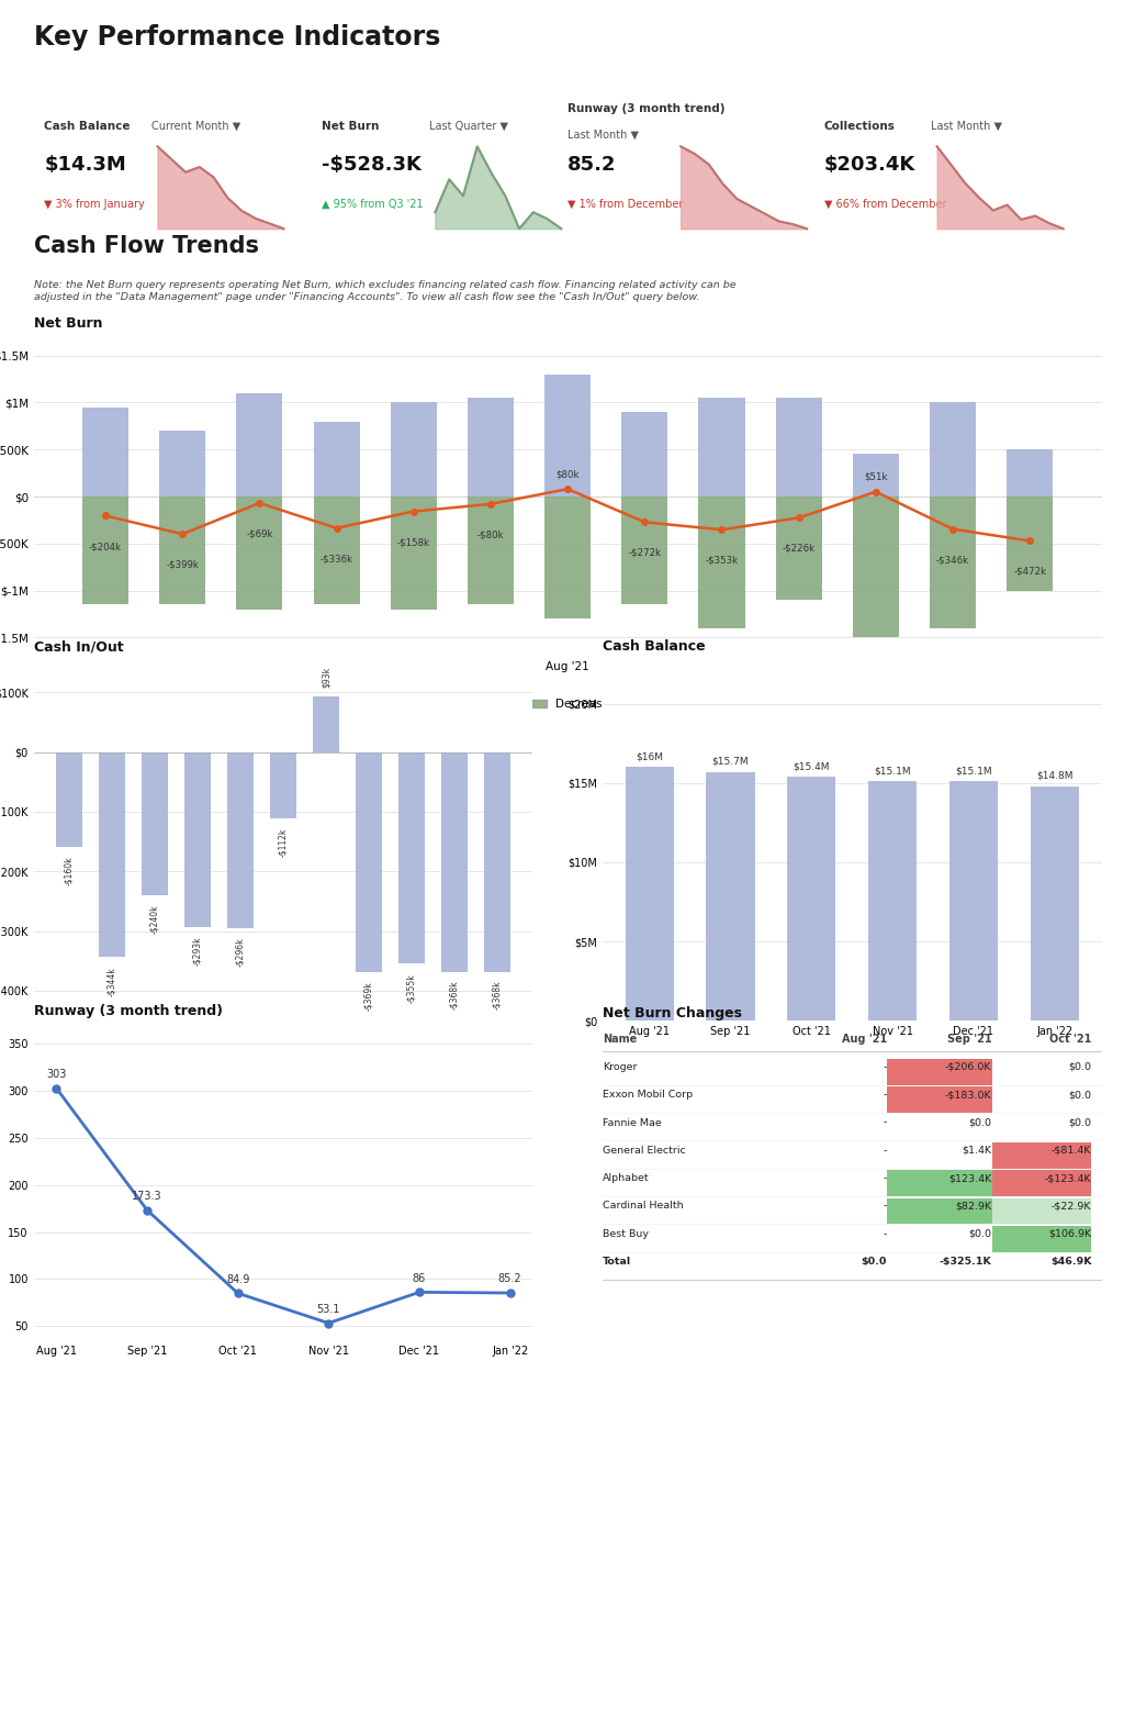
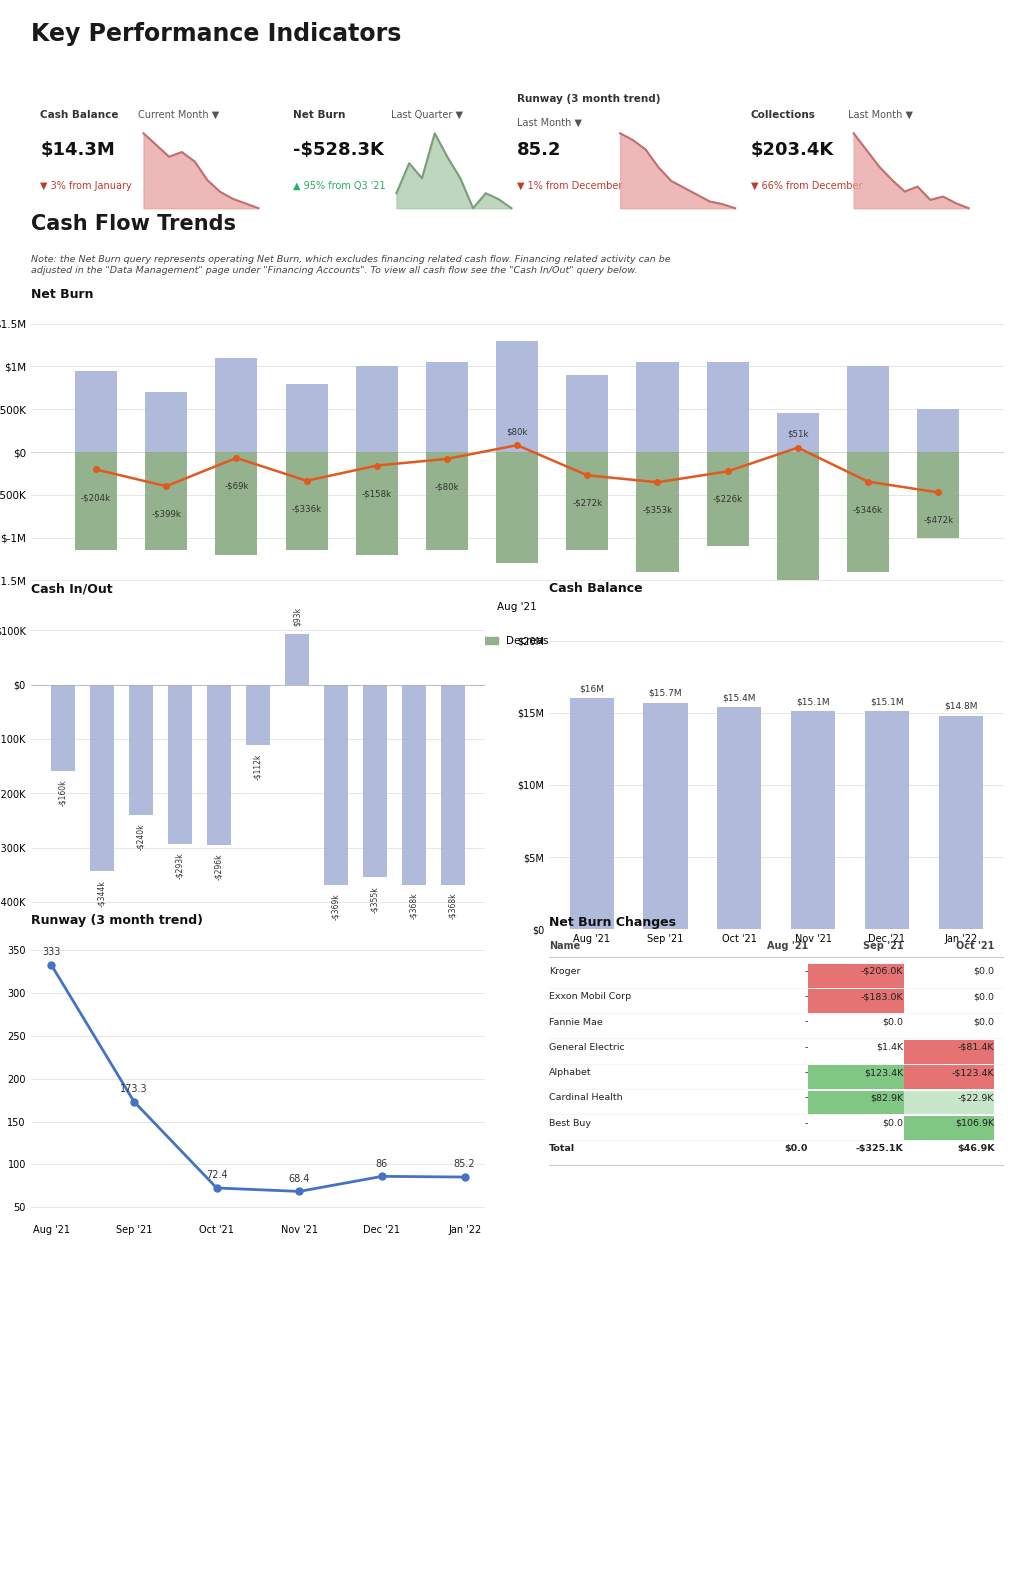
Runway (3 month trend)/Aug '21: 303 -> 333
Runway (3 month trend)/Oct '21: 84.9 -> 72.4
Runway (3 month trend)/Nov '21: 53.1 -> 68.4
